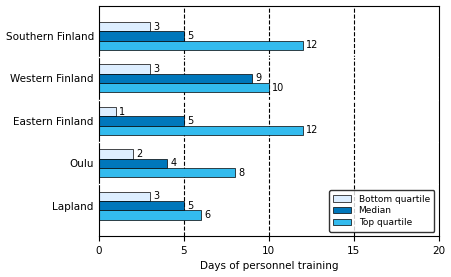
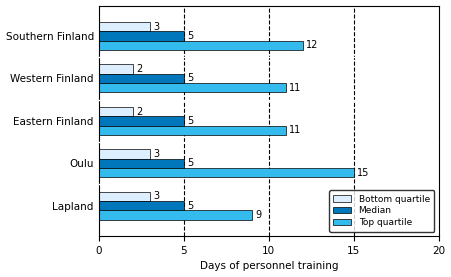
Bottom quartile/Western Finland: 3 -> 2
Median/Western Finland: 9 -> 5
Top quartile/Western Finland: 10 -> 11
Bottom quartile/Eastern Finland: 1 -> 2
Top quartile/Eastern Finland: 12 -> 11
Bottom quartile/Oulu: 2 -> 3
Median/Oulu: 4 -> 5
Top quartile/Oulu: 8 -> 15
Top quartile/Lapland: 6 -> 9
